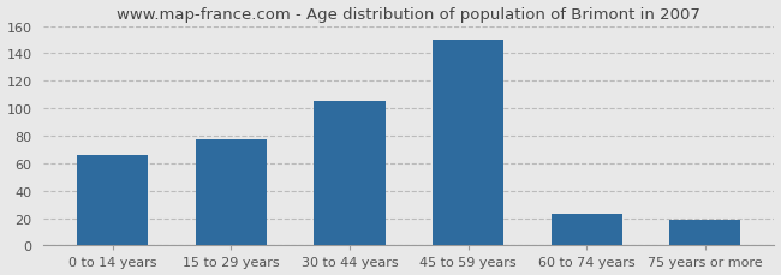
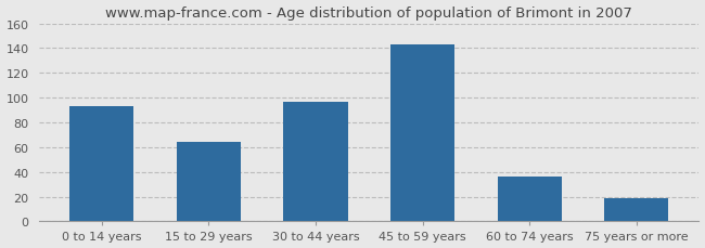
0 to 14 years: 66 -> 93
15 to 29 years: 77 -> 64
30 to 44 years: 105 -> 97
45 to 59 years: 150 -> 143
60 to 74 years: 23 -> 36
